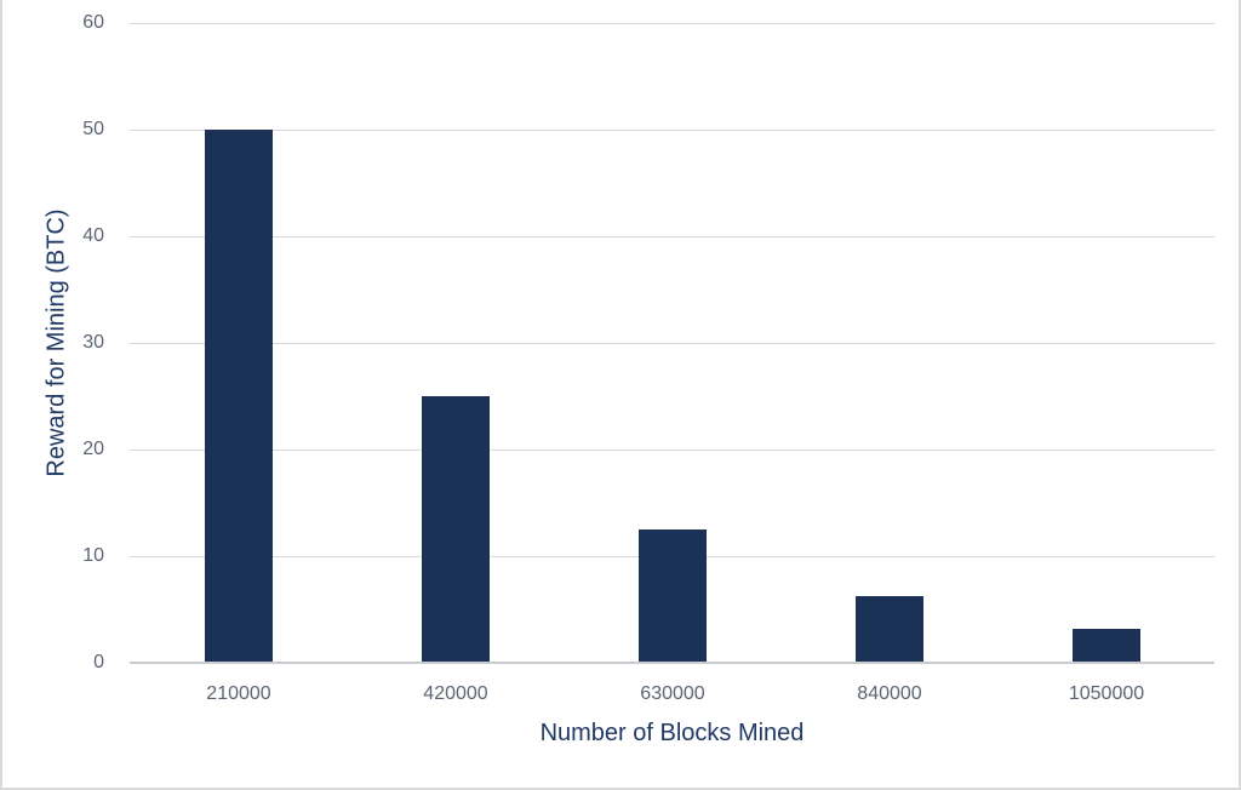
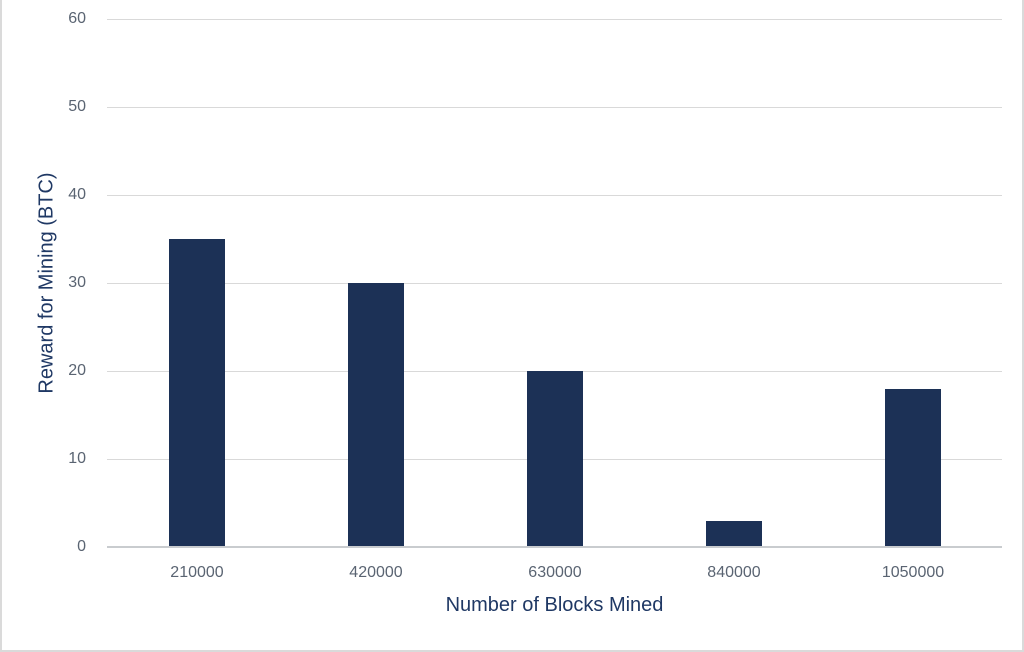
210000: 50 -> 35
420000: 25 -> 30
630000: 12 -> 20
840000: 6 -> 3
1050000: 3 -> 18
